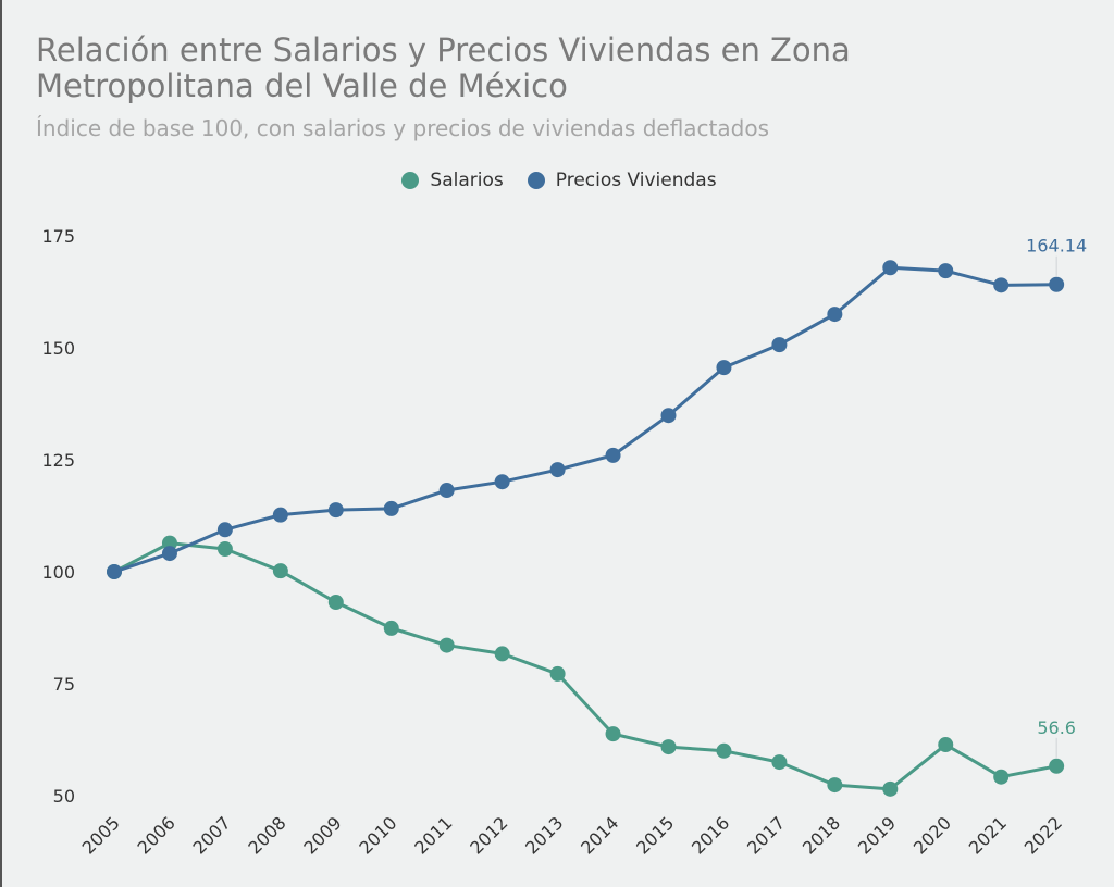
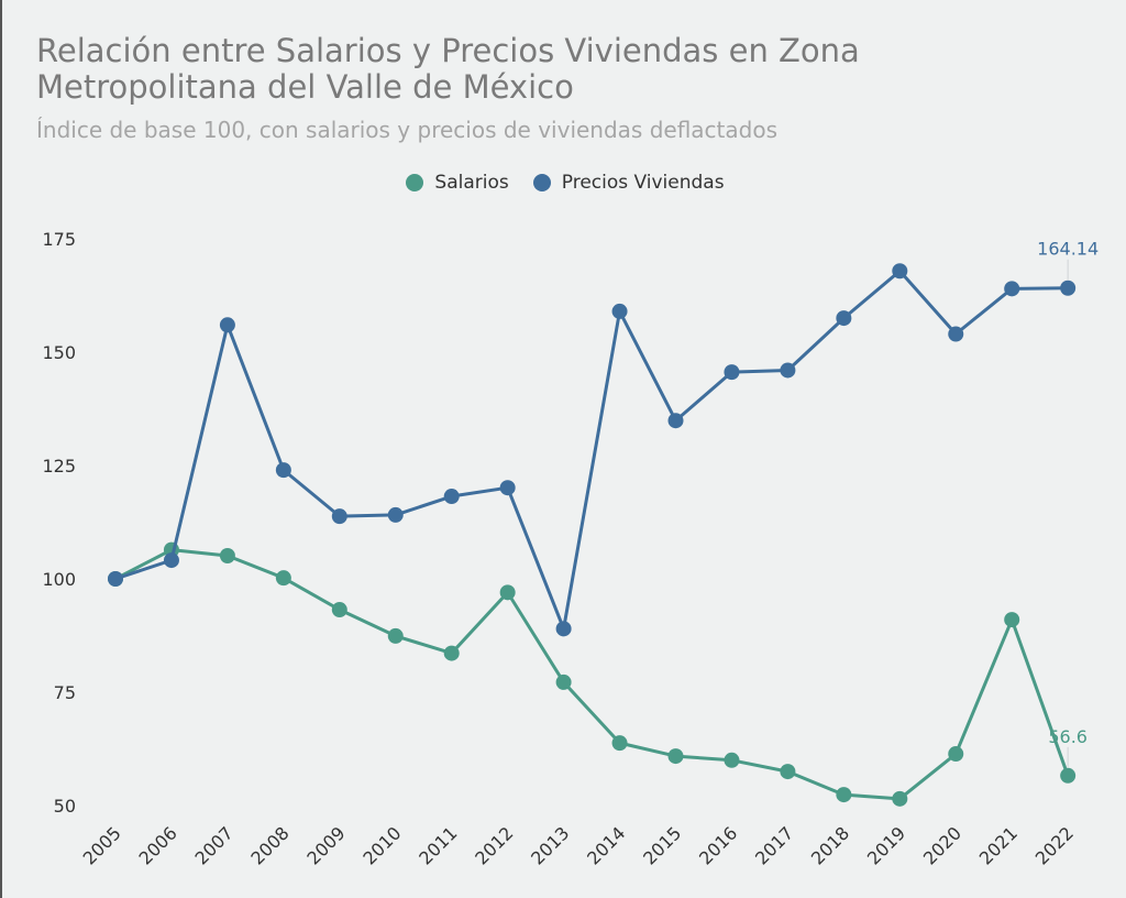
Precios Viviendas/2007: 109 -> 156
Precios Viviendas/2008: 113 -> 124
Salarios/2012: 82 -> 97
Precios Viviendas/2013: 123 -> 89
Precios Viviendas/2014: 126 -> 159
Precios Viviendas/2017: 151 -> 146
Precios Viviendas/2020: 167 -> 154
Salarios/2021: 54 -> 91
